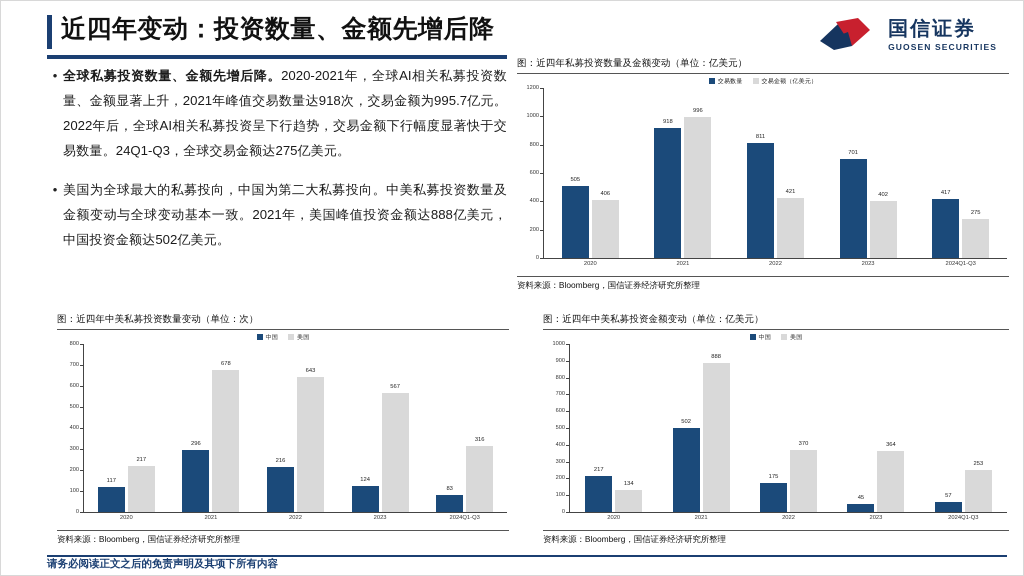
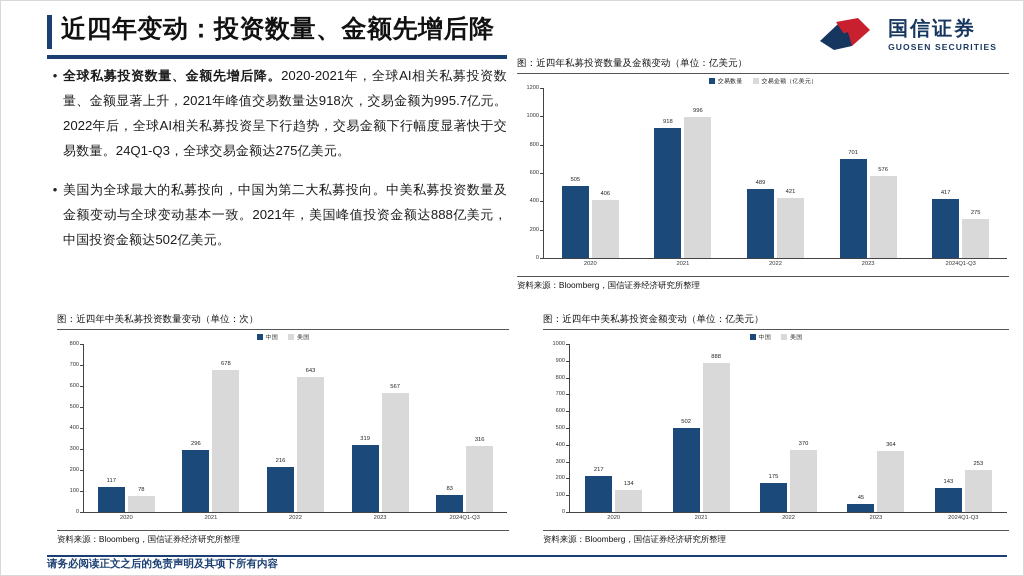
图：近四年私募投资数量及金额变动（单位：亿美元）/交易数量/2022: 811 -> 489
图：近四年私募投资数量及金额变动（单位：亿美元）/交易金额（亿美元）/2023: 402 -> 576
图：近四年中美私募投资数量变动（单位：次）/美国/2020: 217 -> 78
图：近四年中美私募投资数量变动（单位：次）/中国/2023: 124 -> 319
图：近四年中美私募投资金额变动（单位：亿美元）/中国/2024Q1-Q3: 57 -> 143
